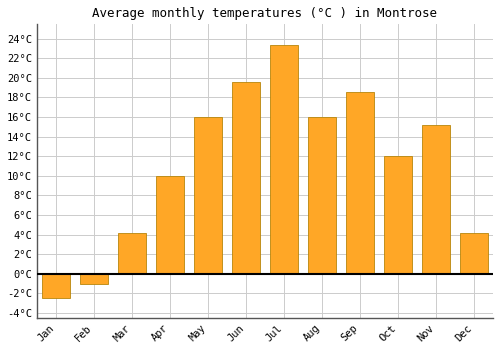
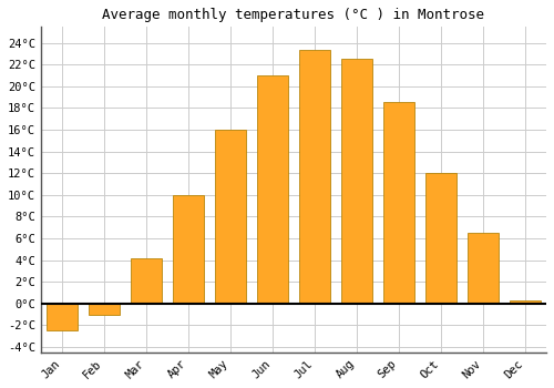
Jun: 19.6°C -> 21.0°C
Aug: 16.0°C -> 22.5°C
Nov: 15.2°C -> 6.5°C
Dec: 4.2°C -> 0.3°C
